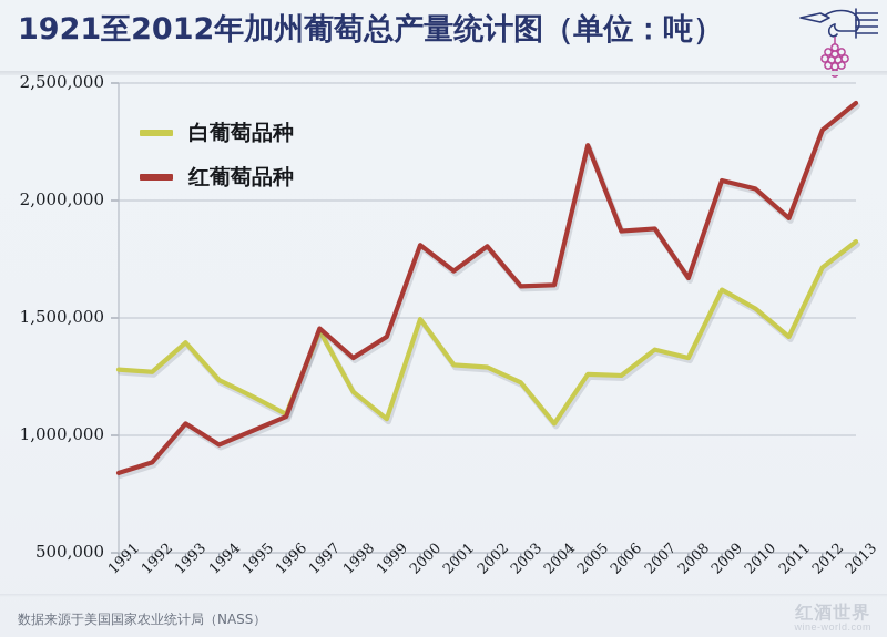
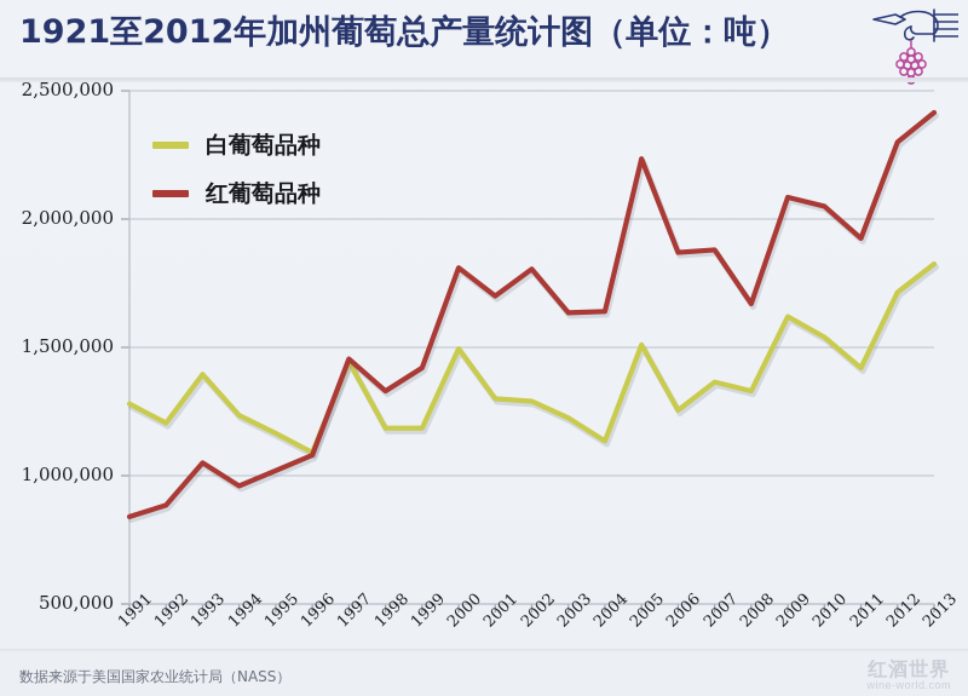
白葡萄品种/1992: 1270000 -> 1200000
白葡萄品种/1999: 1070000 -> 1180000
白葡萄品种/2004: 1050000 -> 1140000
白葡萄品种/2005: 1260000 -> 1510000
